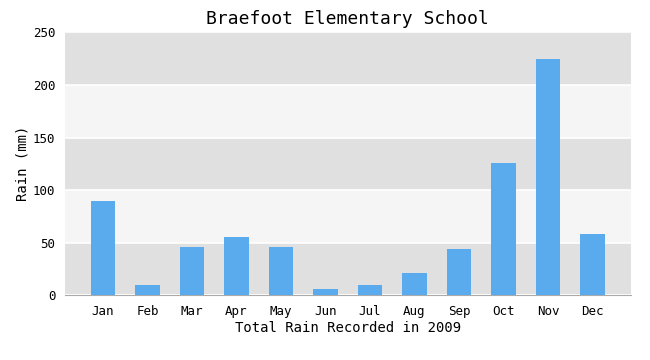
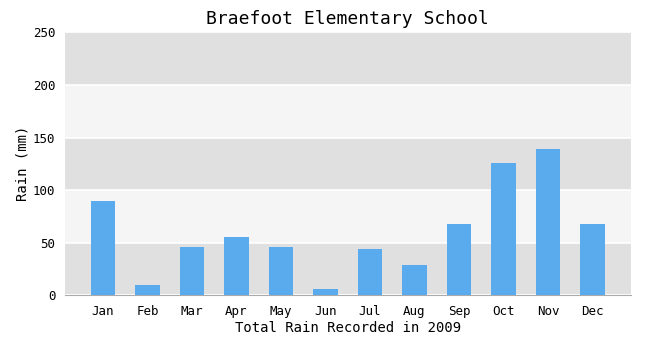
Jul: 10 -> 44
Aug: 21 -> 29
Sep: 44 -> 68
Nov: 225 -> 139
Dec: 58 -> 68
